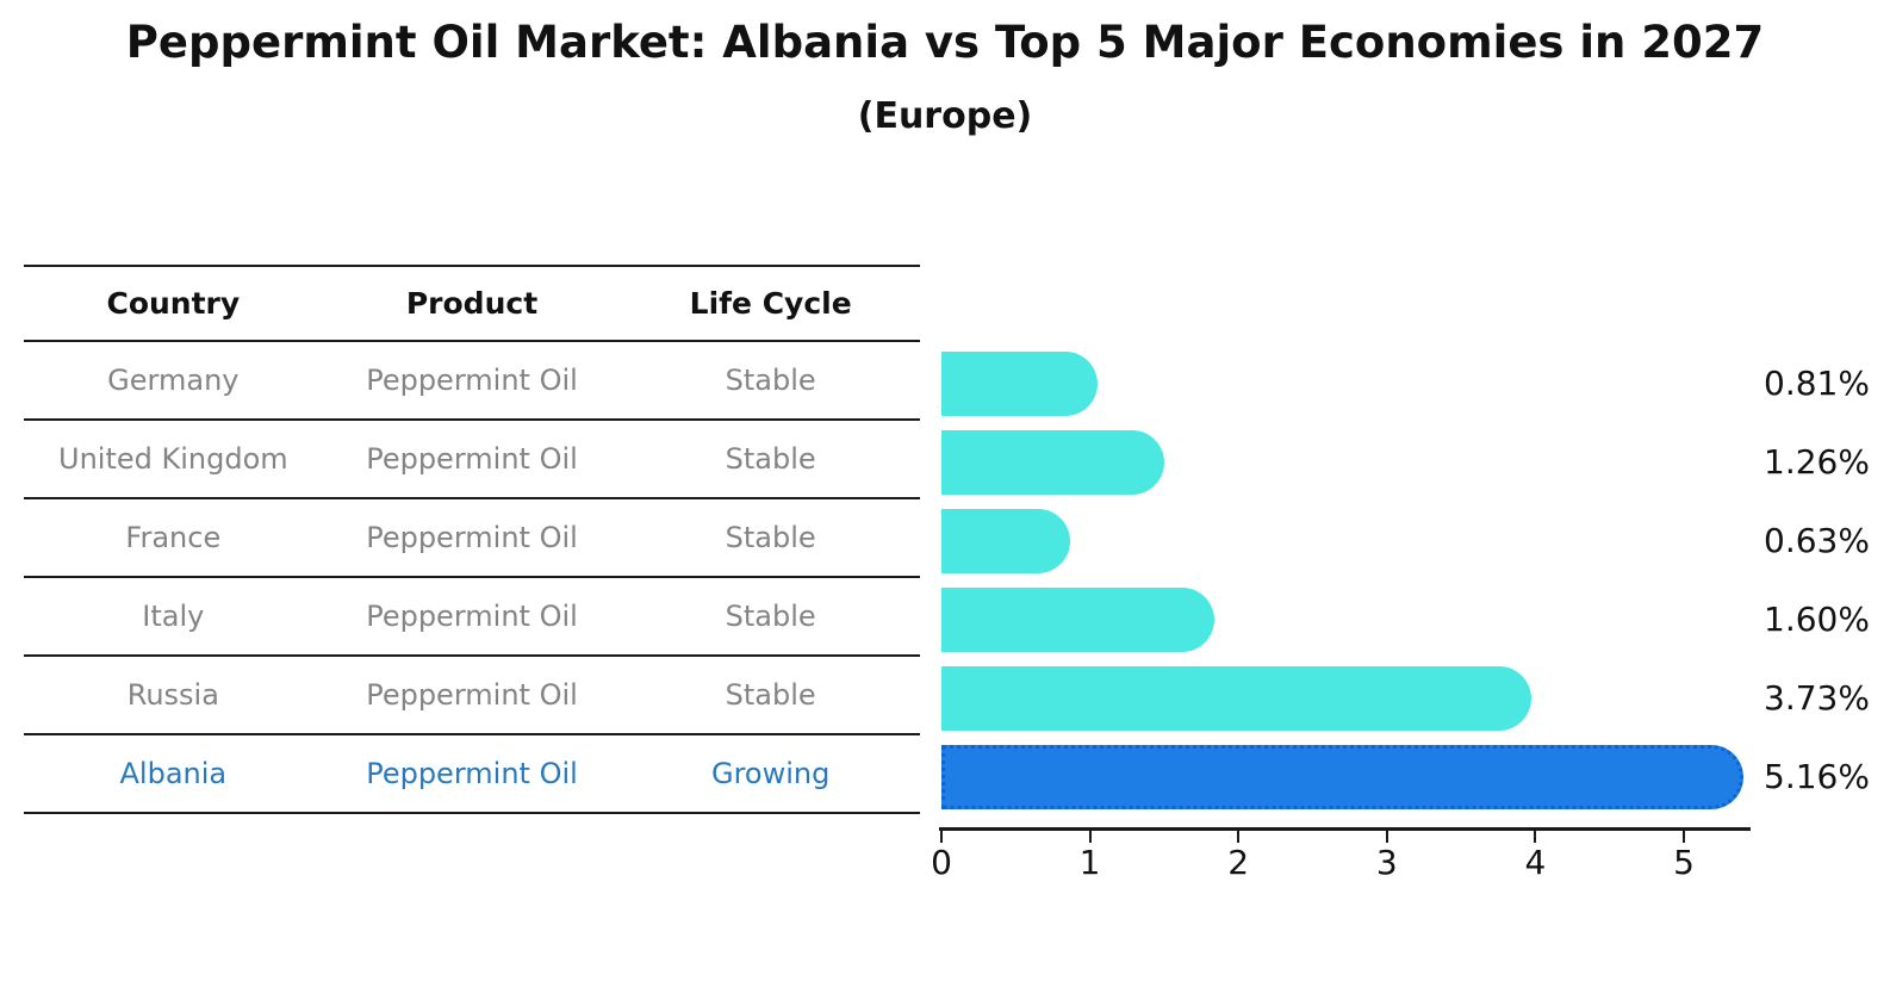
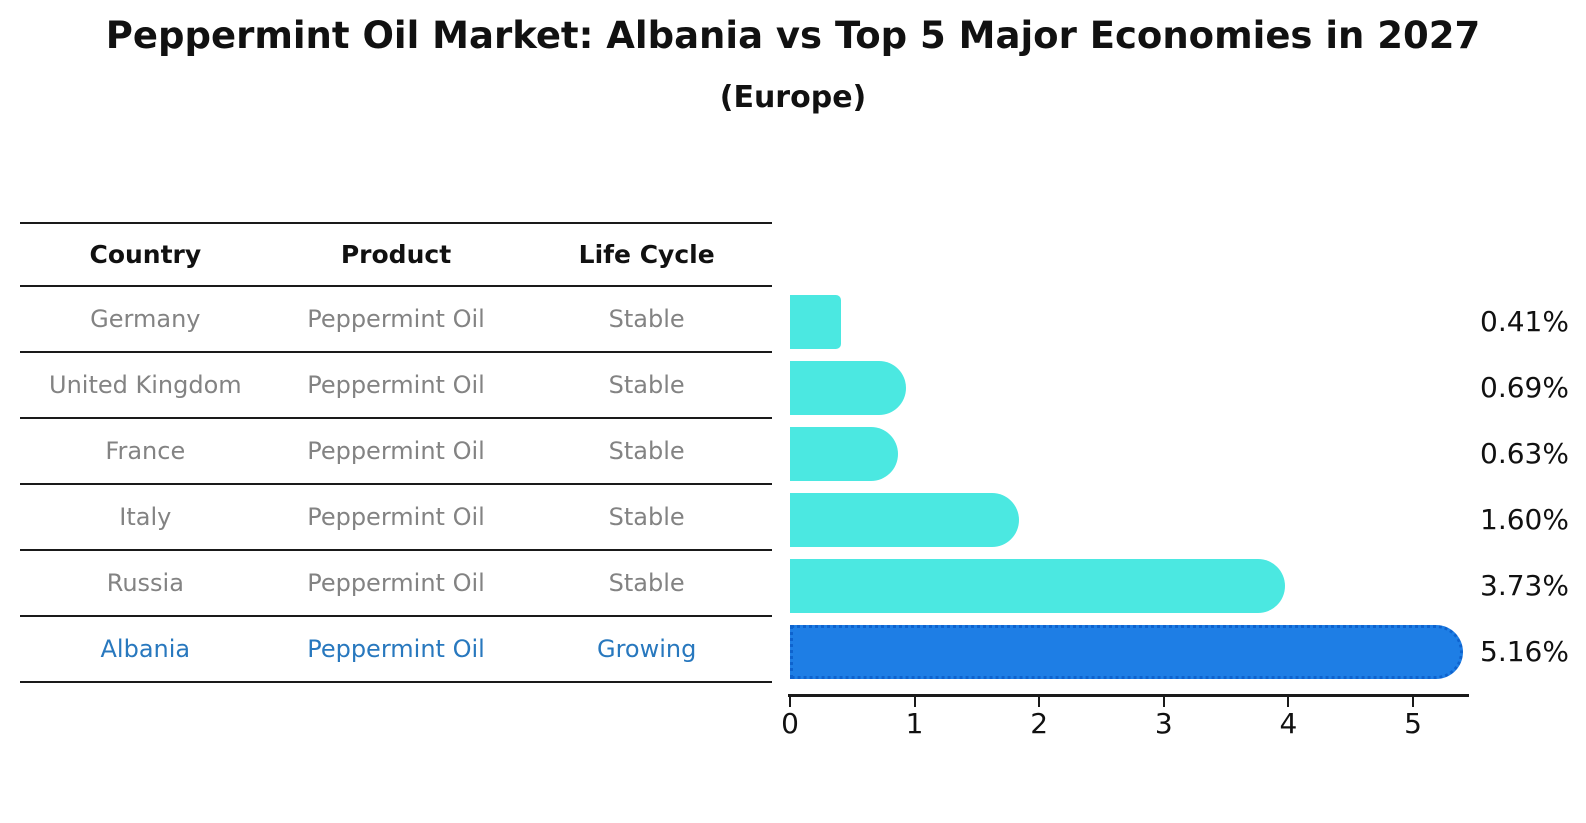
Germany: 0.81% -> 0.41%
United Kingdom: 1.26% -> 0.69%
